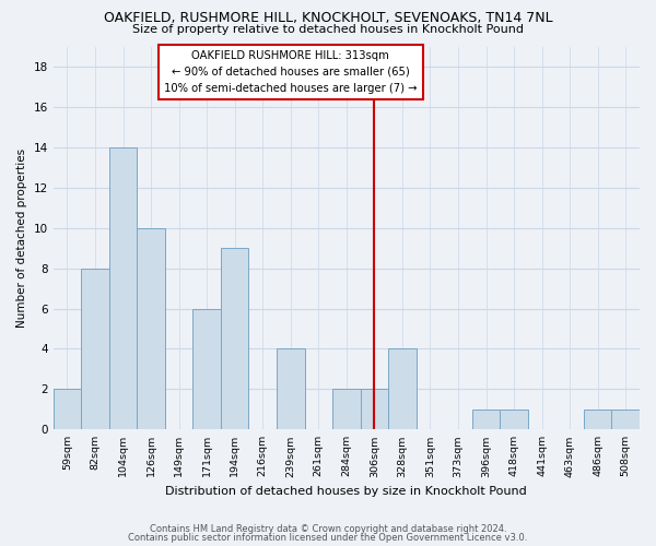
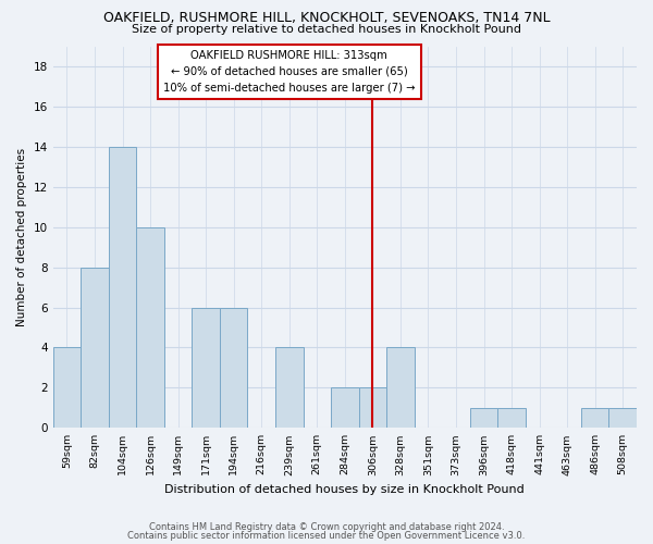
59sqm: 2 -> 4
194sqm: 9 -> 6
